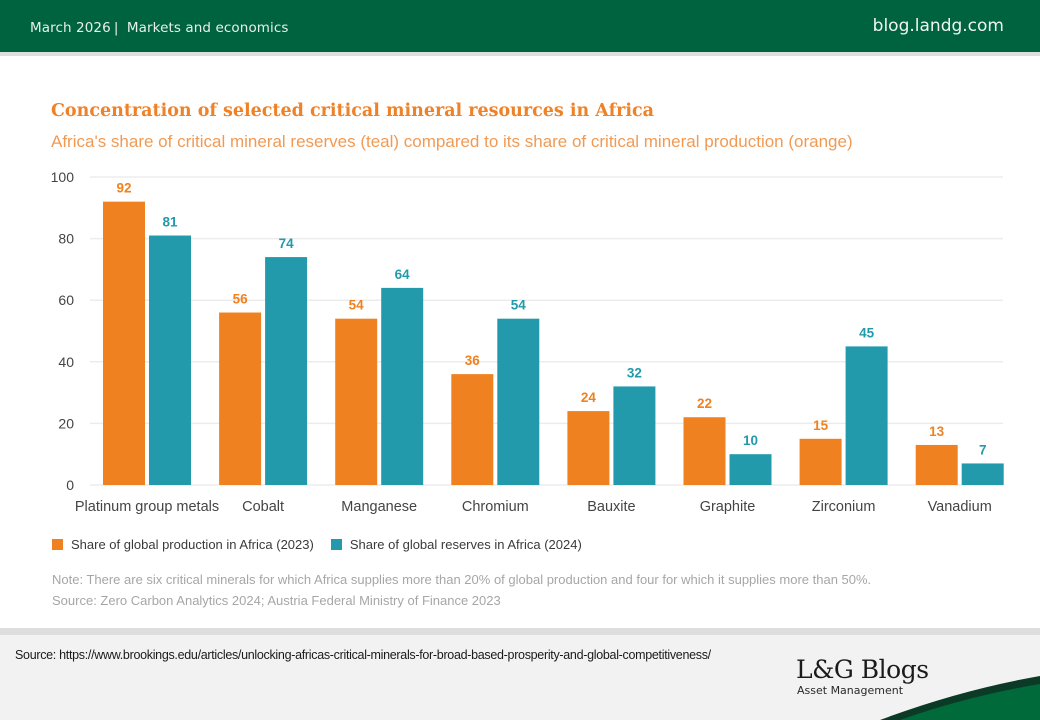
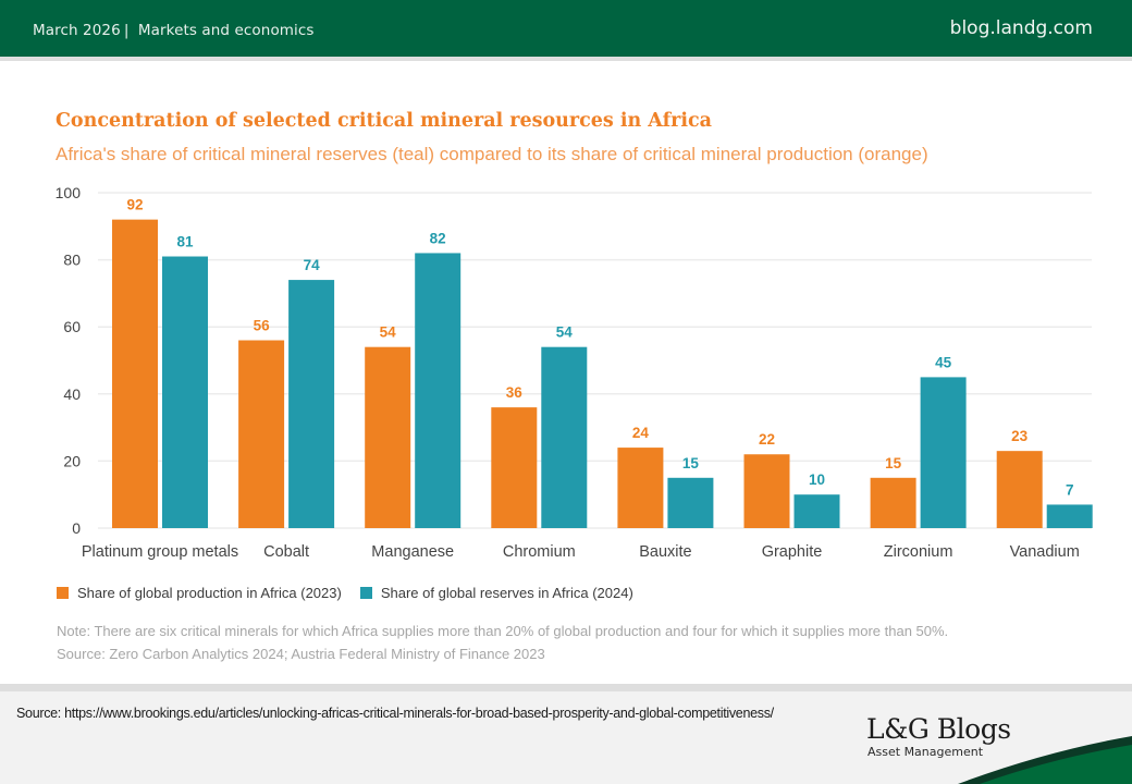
Share of global reserves in Africa (2024)/Manganese: 64 -> 82
Share of global reserves in Africa (2024)/Bauxite: 32 -> 15
Share of global production in Africa (2023)/Vanadium: 13 -> 23
